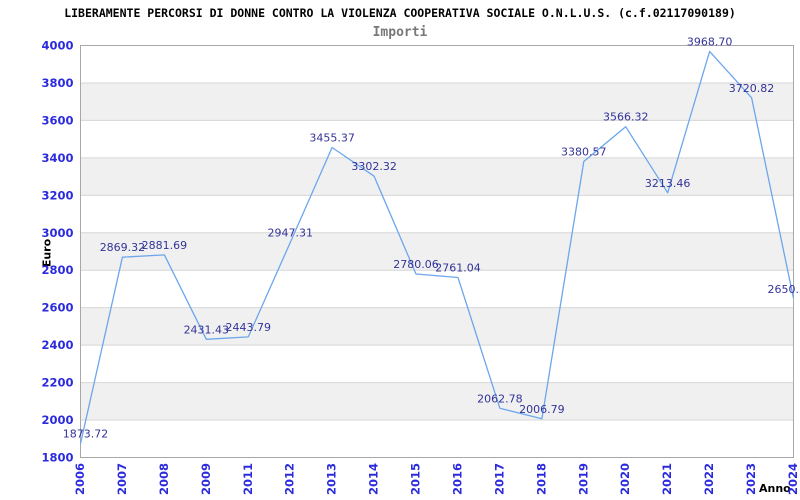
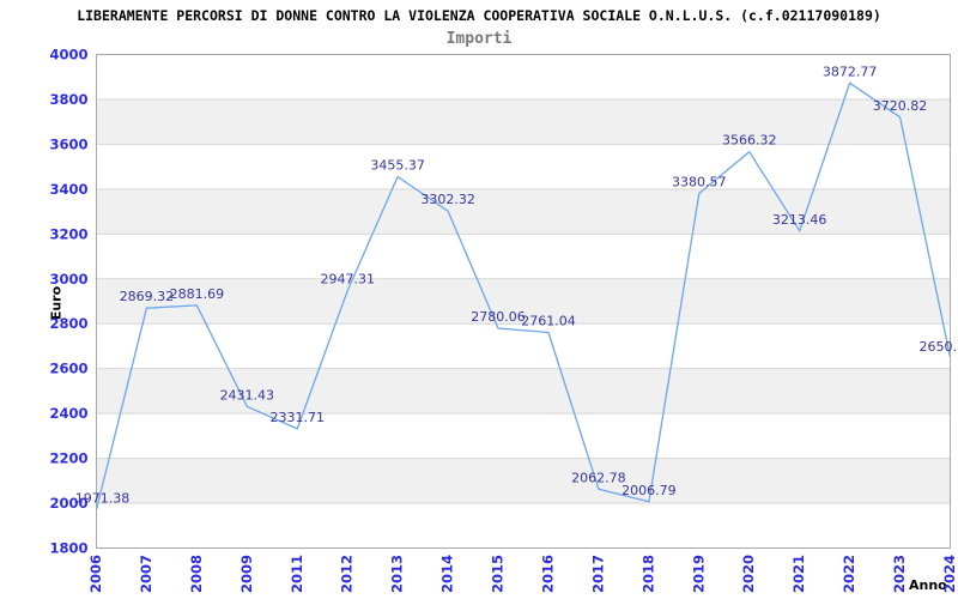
2006: 1873.72 -> 1971.38
2011: 2443.79 -> 2331.71
2022: 3968.70 -> 3872.77
